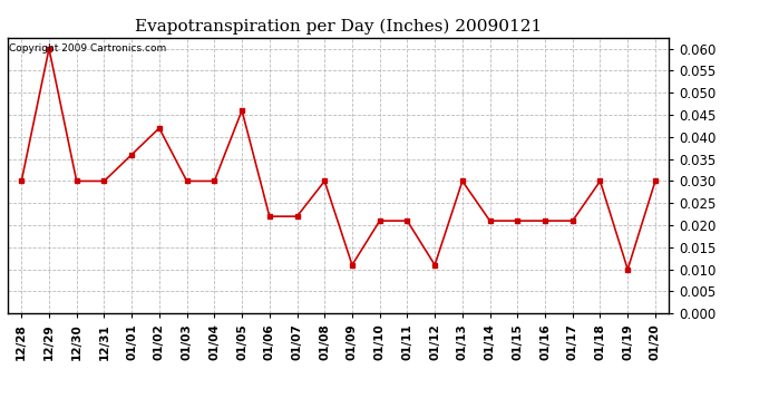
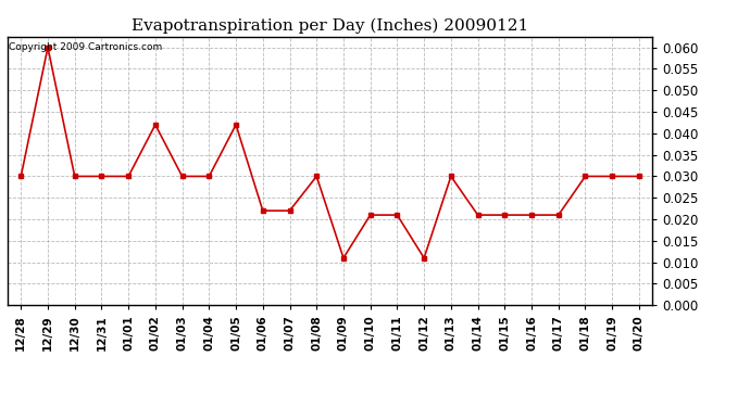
01/01: 0.036 -> 0.030
01/05: 0.046 -> 0.042
01/19: 0.010 -> 0.030
